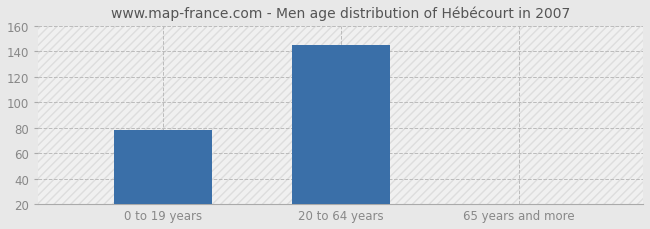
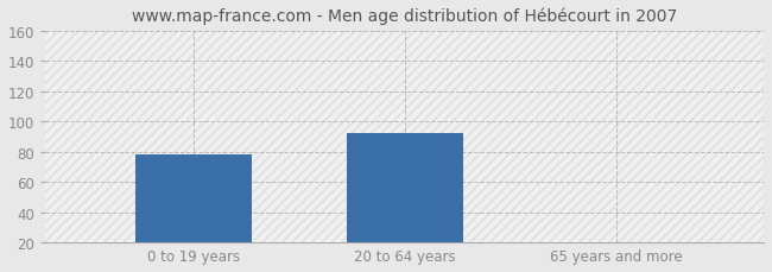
20 to 64 years: 145 -> 92
